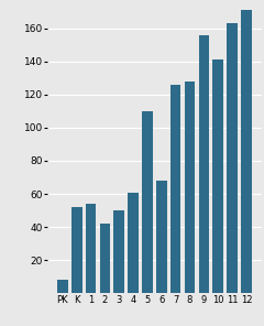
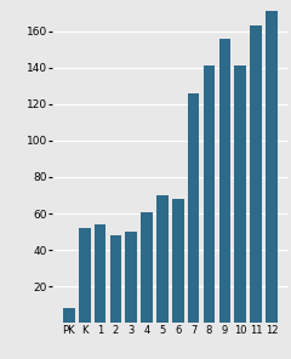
2: 42 -> 48
5: 110 -> 70
8: 128 -> 141
